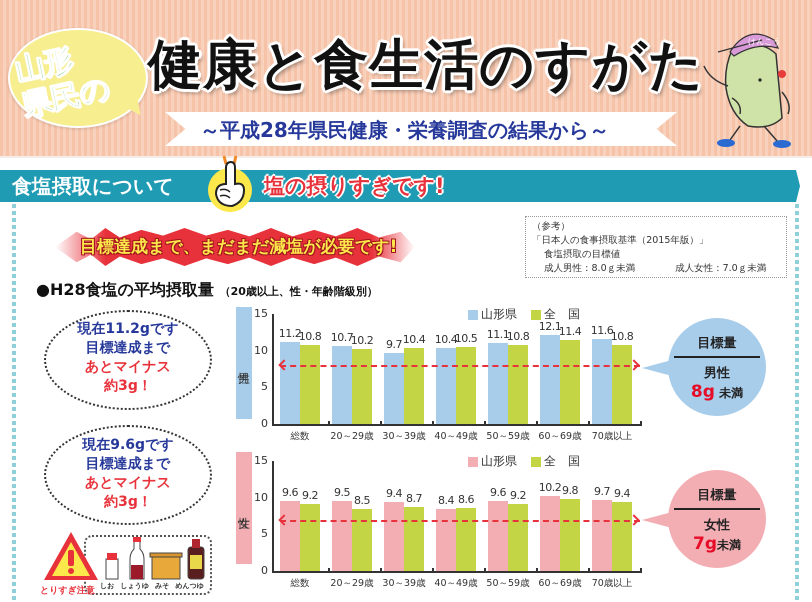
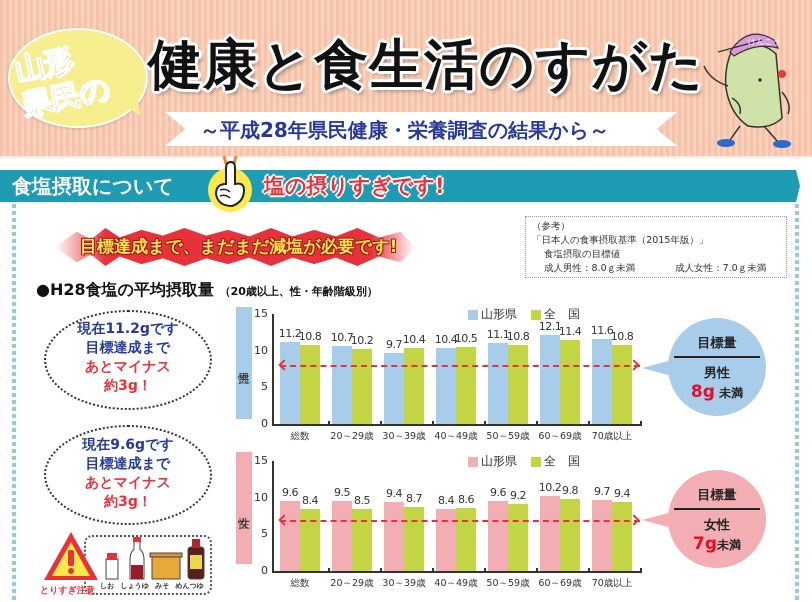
女性/全 国/総数: 9.2 -> 8.4
